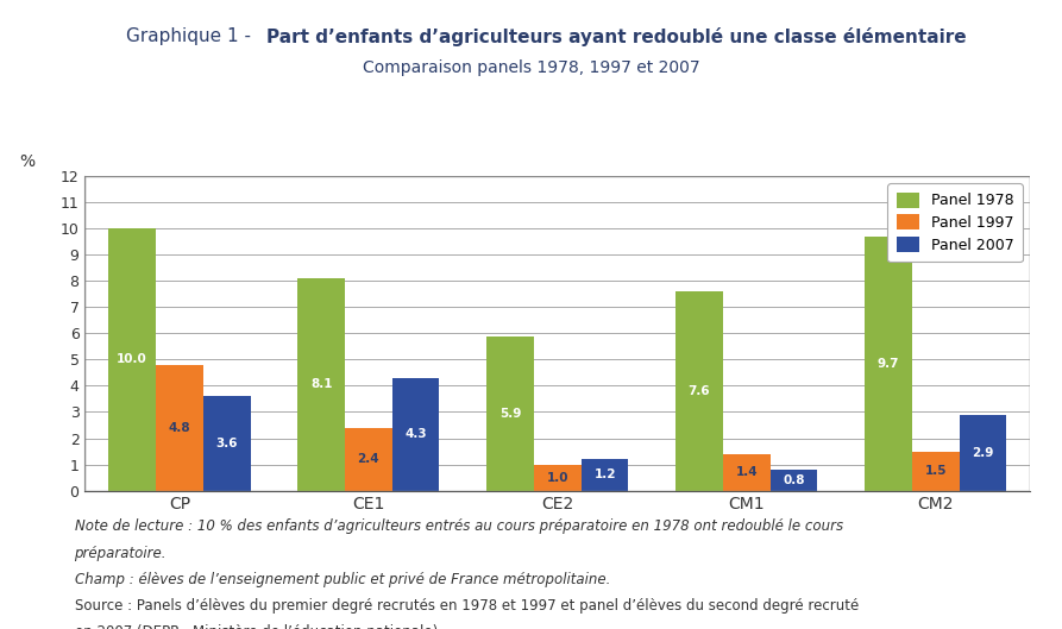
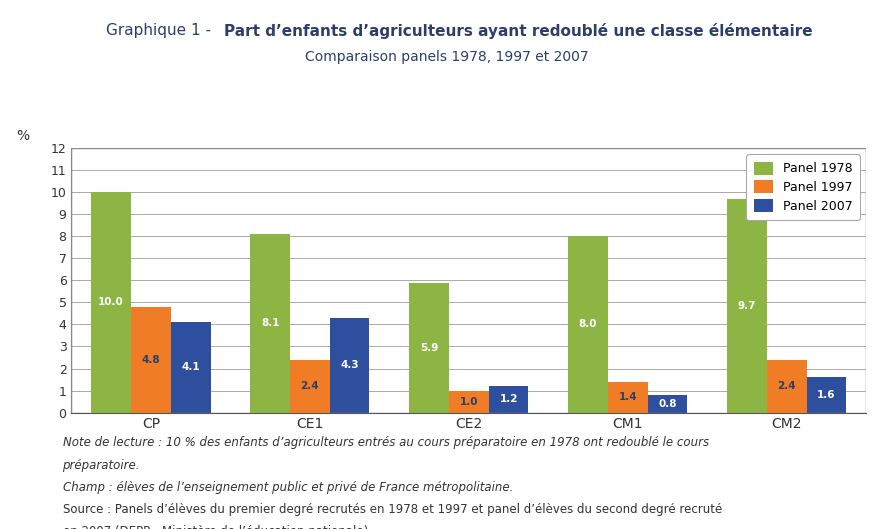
Panel 2007/CP: 3.6 -> 4.1
Panel 1978/CM1: 7.6 -> 8.0
Panel 1997/CM2: 1.5 -> 2.4
Panel 2007/CM2: 2.9 -> 1.6
